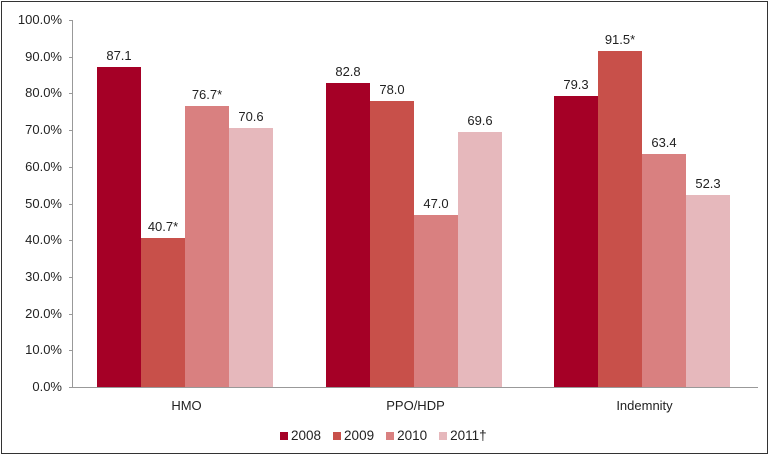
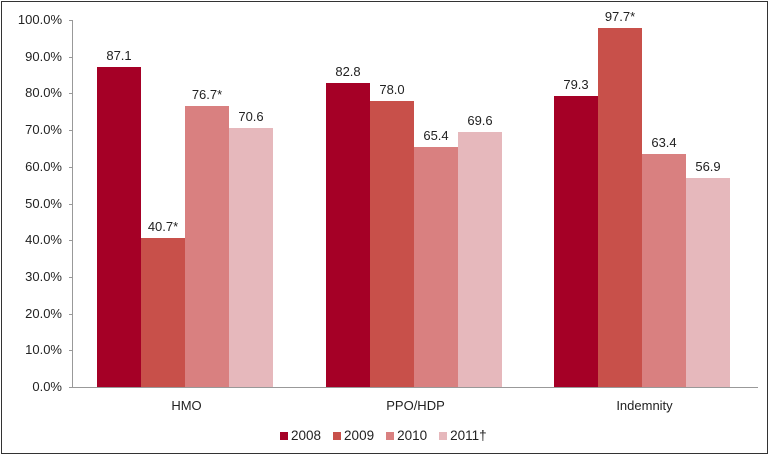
2010/PPO/HDP: 47.0 -> 65.4
2009/Indemnity: 91.5 -> 97.7
2011†/Indemnity: 52.3 -> 56.9
